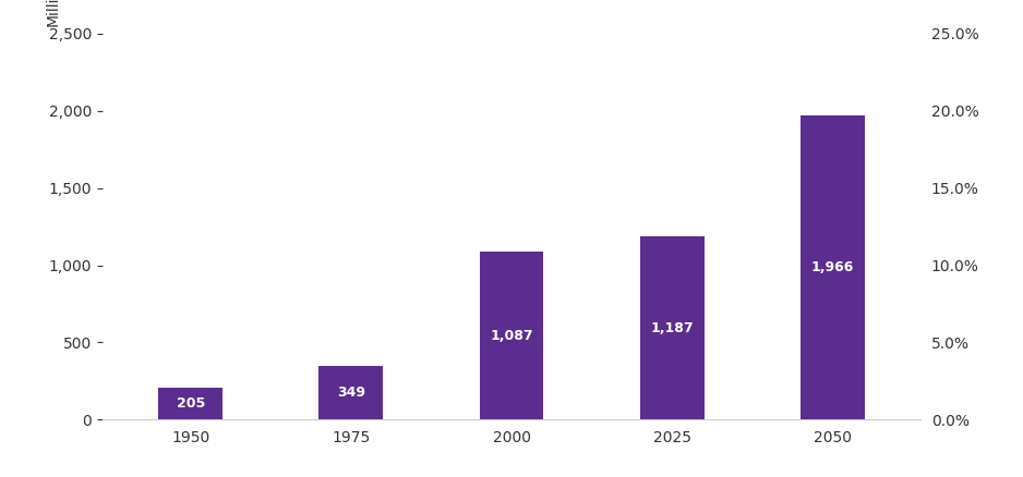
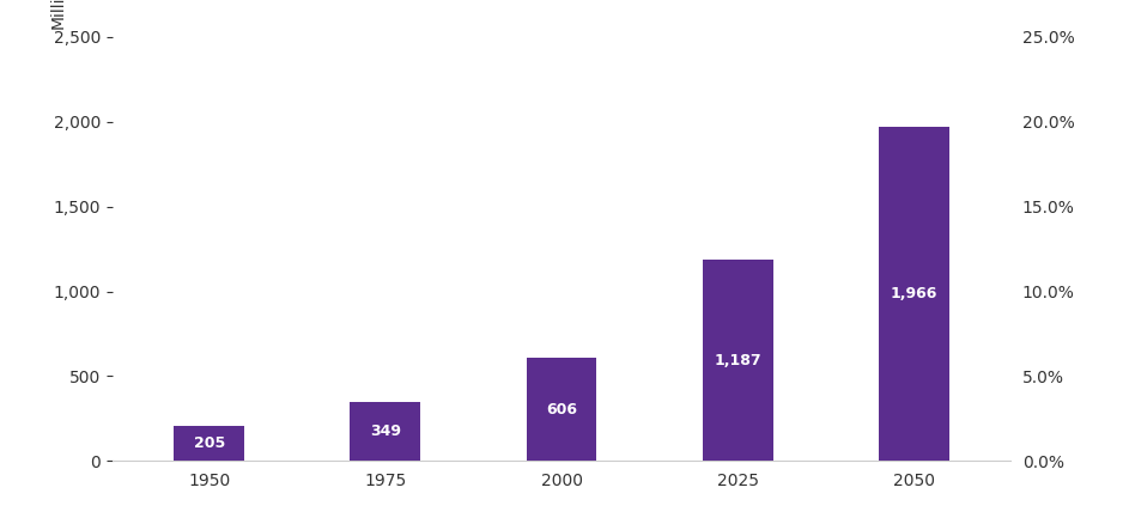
2000: 1,087 -> 606
